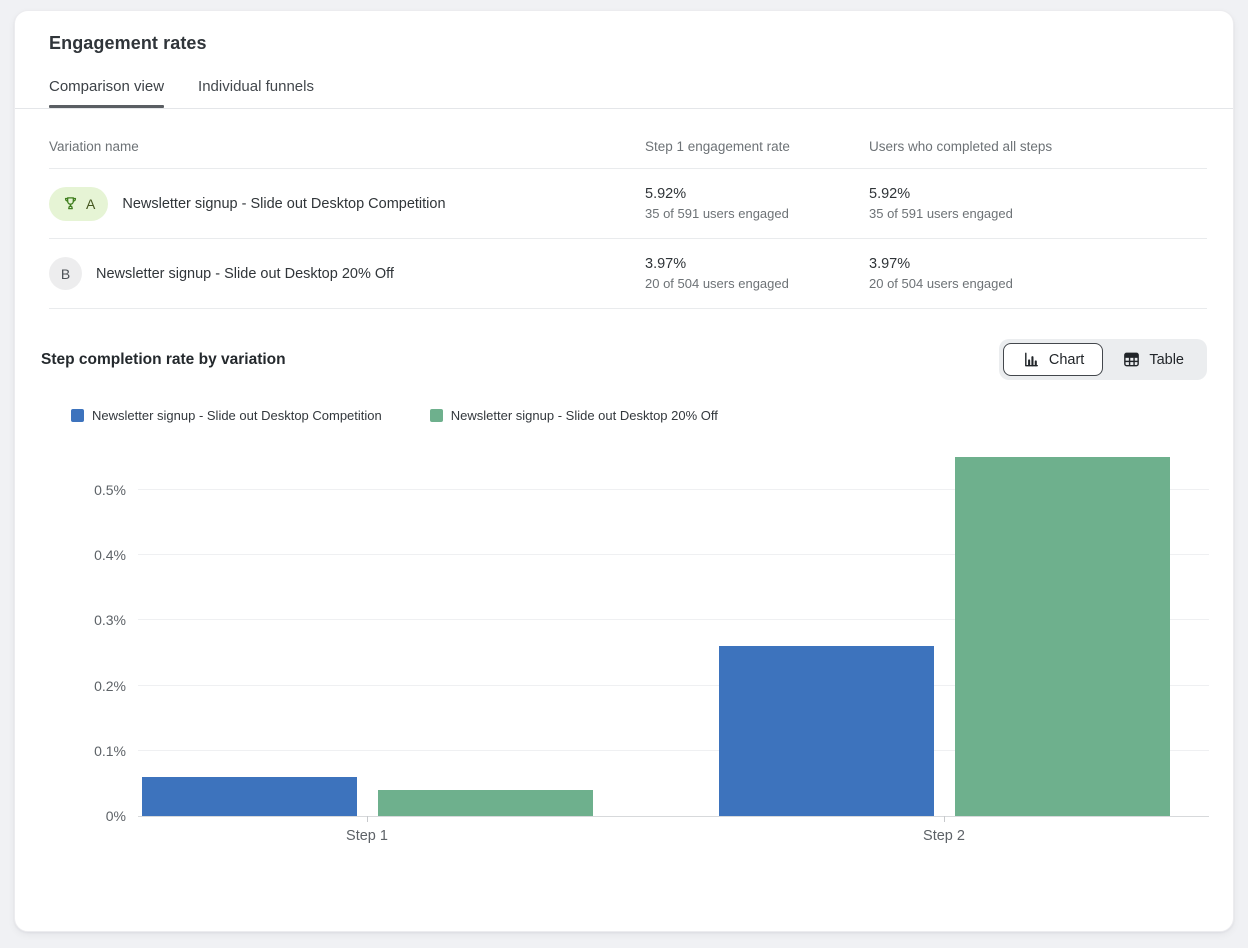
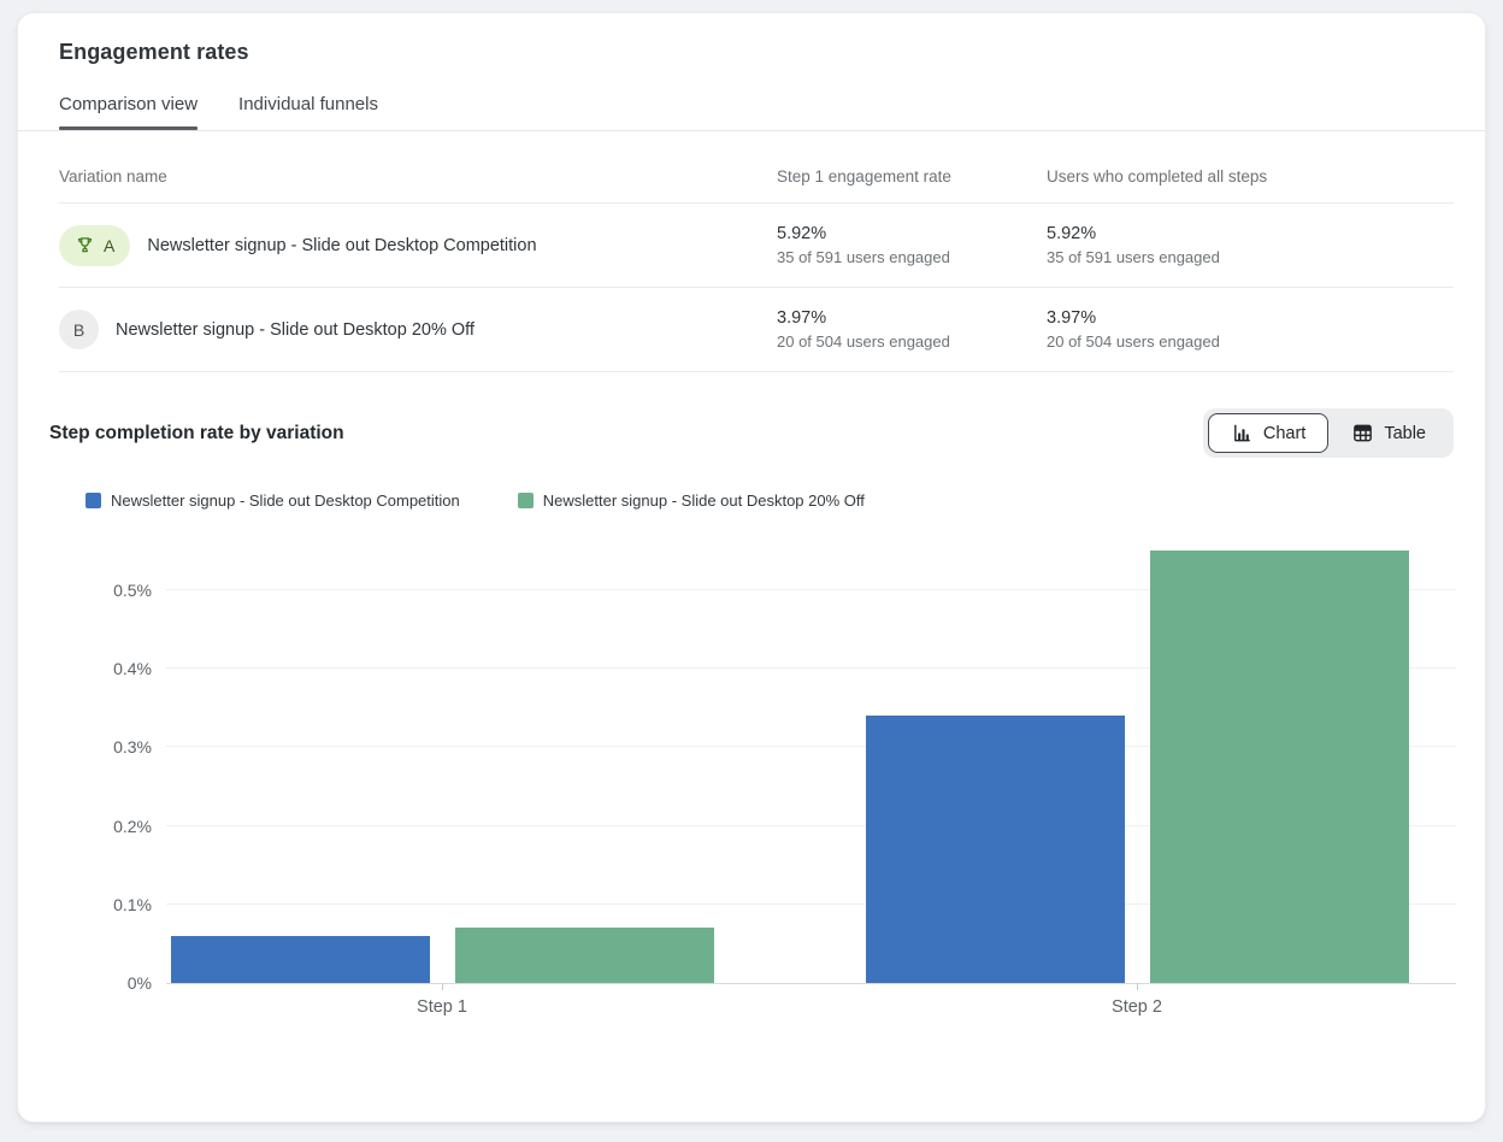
Newsletter signup - Slide out Desktop 20% Off/Step 1: 0.04% -> 0.07%
Newsletter signup - Slide out Desktop Competition/Step 2: 0.26% -> 0.34%
